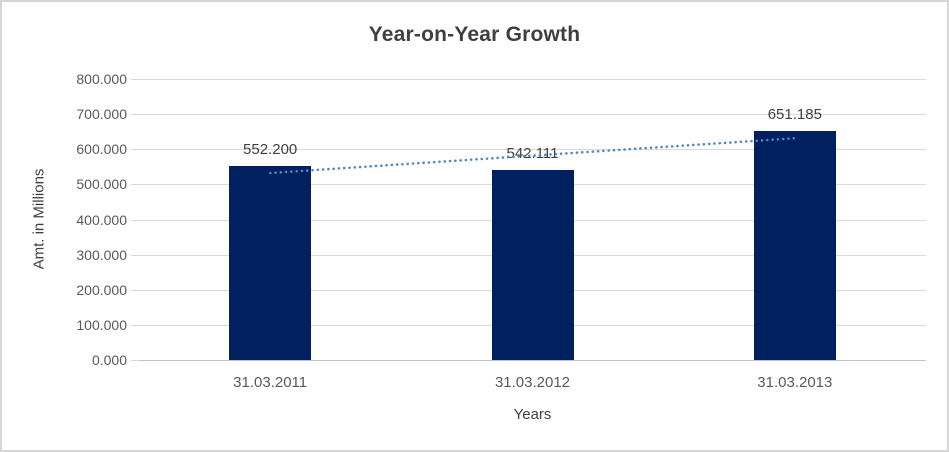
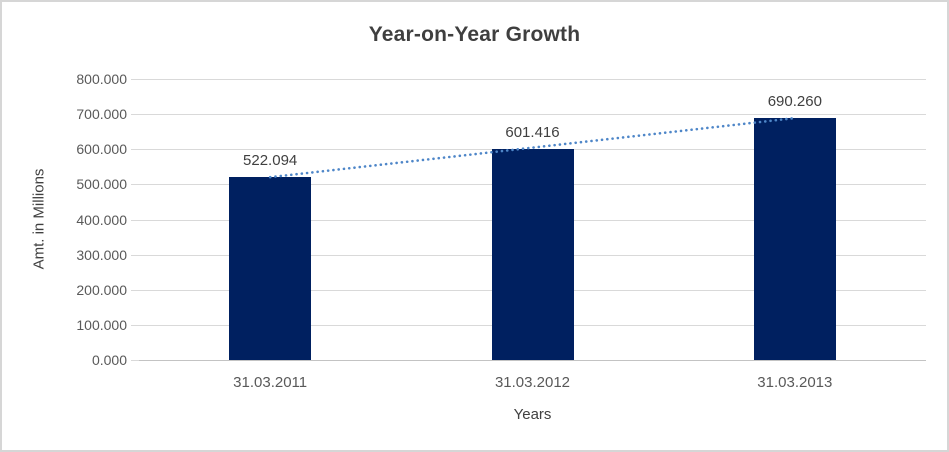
31.03.2011: 552.200 -> 522.094
31.03.2012: 542.111 -> 601.416
31.03.2013: 651.185 -> 690.260
